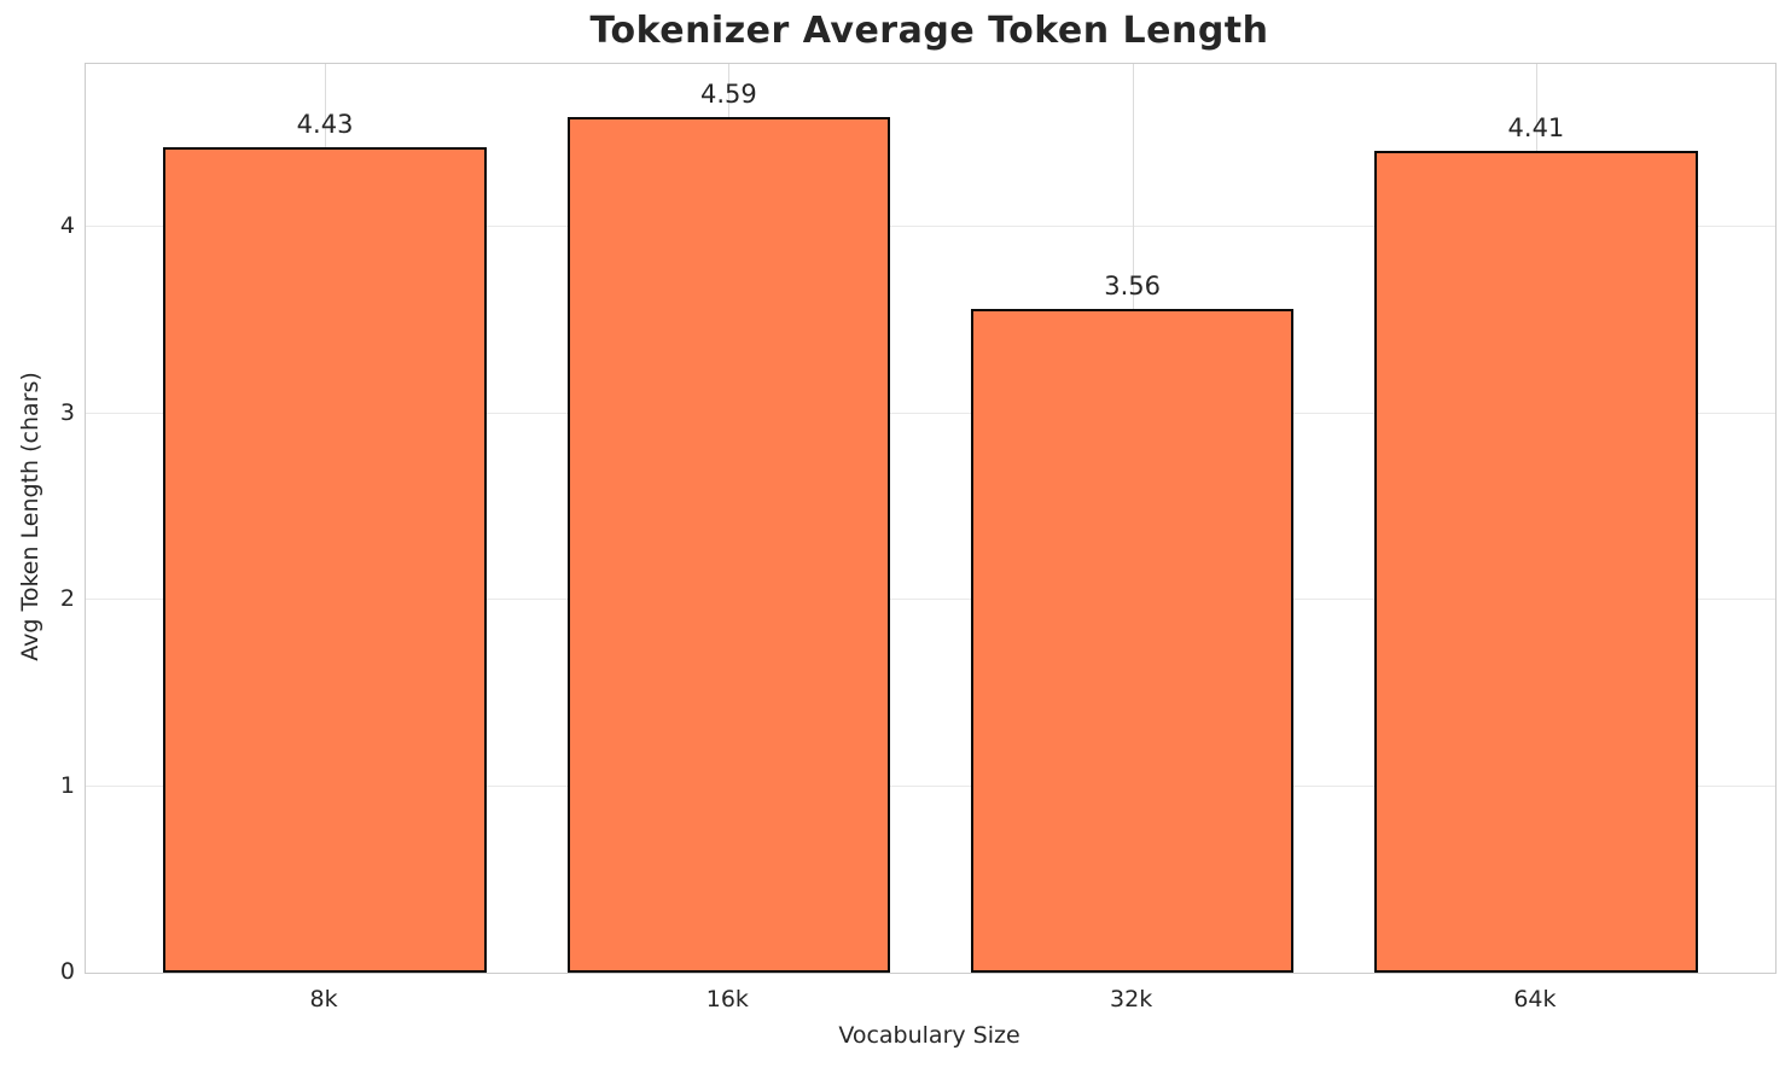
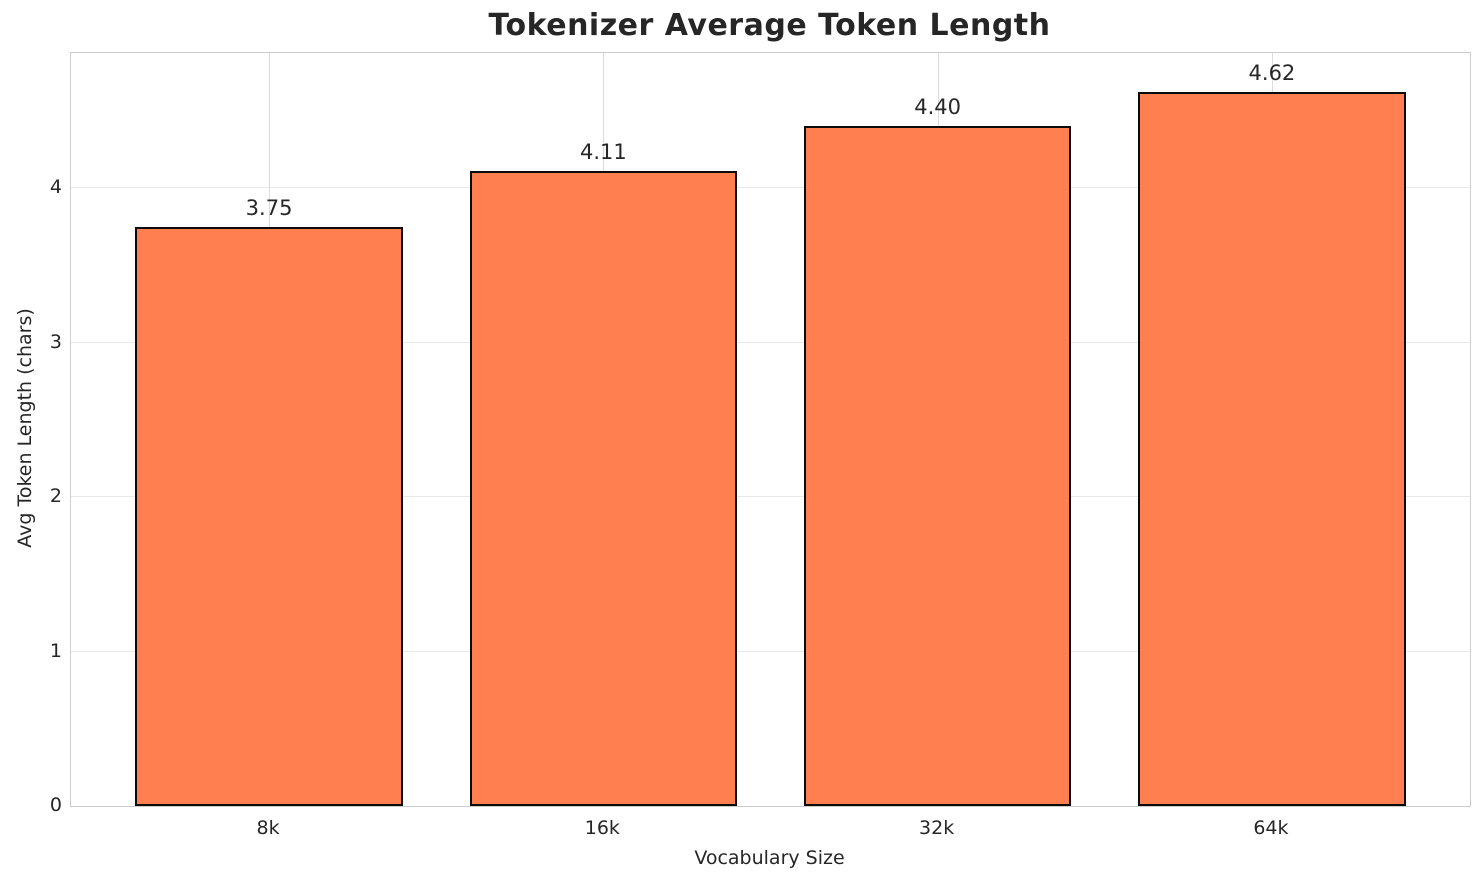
8k: 4.43 -> 3.75
16k: 4.59 -> 4.11
32k: 3.56 -> 4.40
64k: 4.41 -> 4.62
